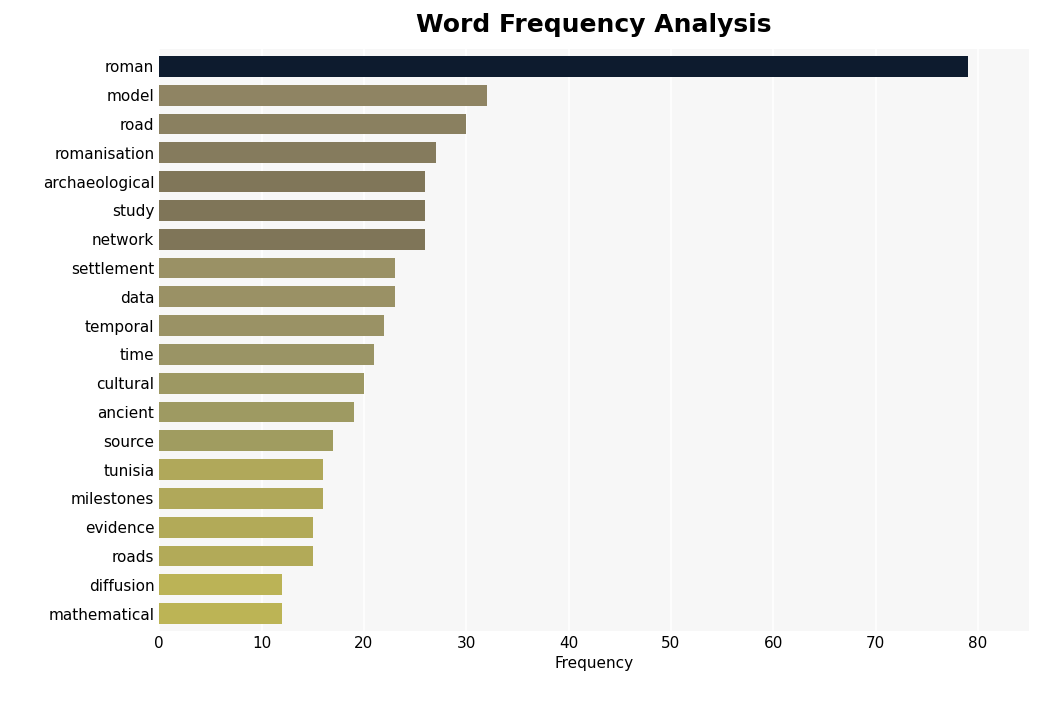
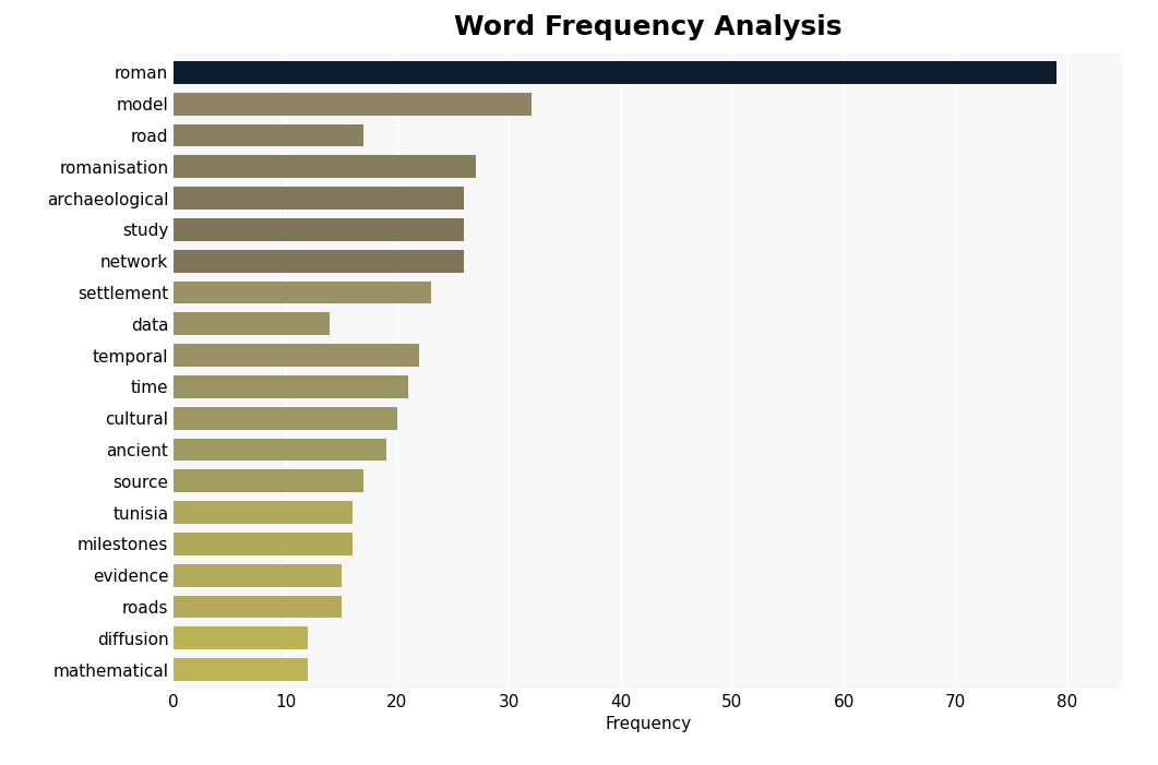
road: 30 -> 17
data: 23 -> 14
